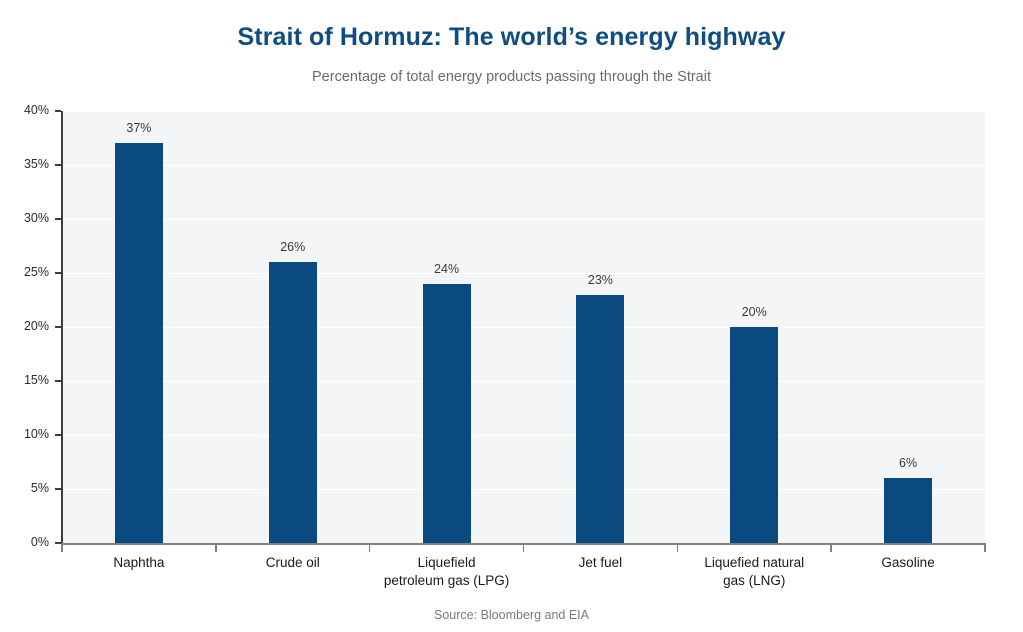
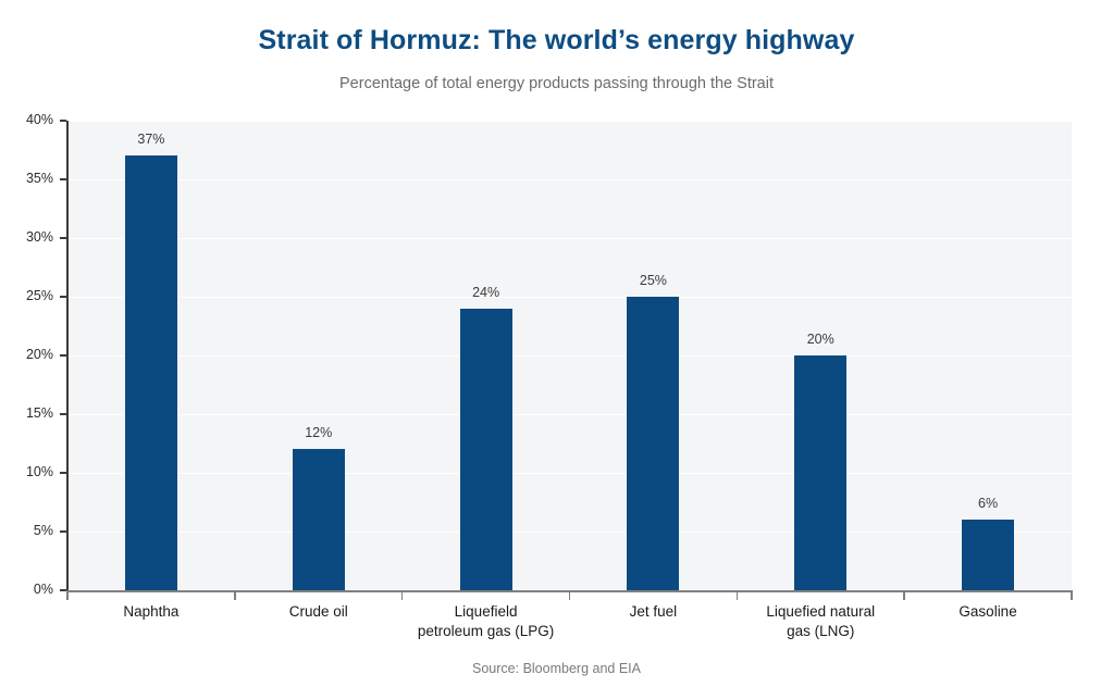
Crude oil: 26% -> 12%
Jet fuel: 23% -> 25%
